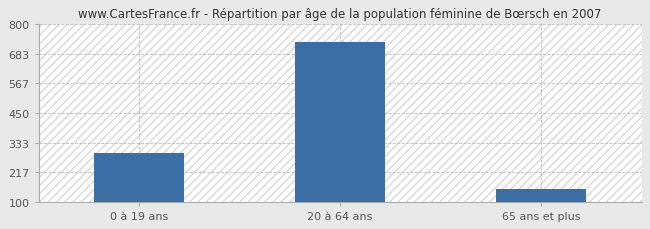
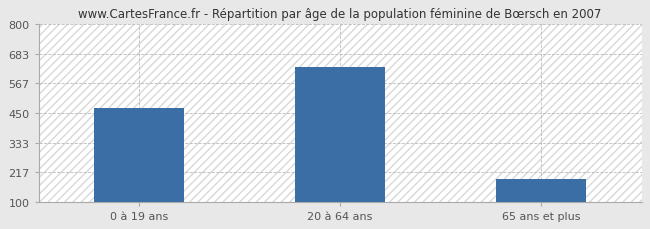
0 à 19 ans: 290 -> 470
20 à 64 ans: 730 -> 630
65 ans et plus: 150 -> 190
